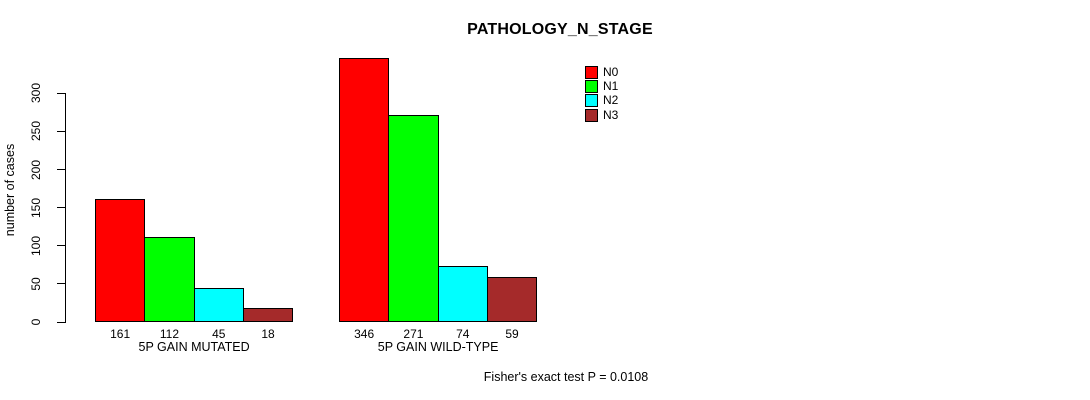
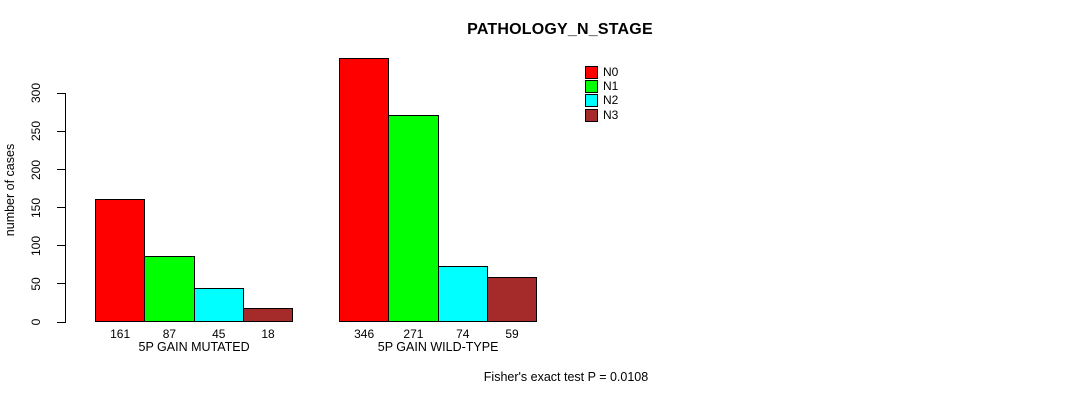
N1/5P GAIN MUTATED: 112 -> 87
